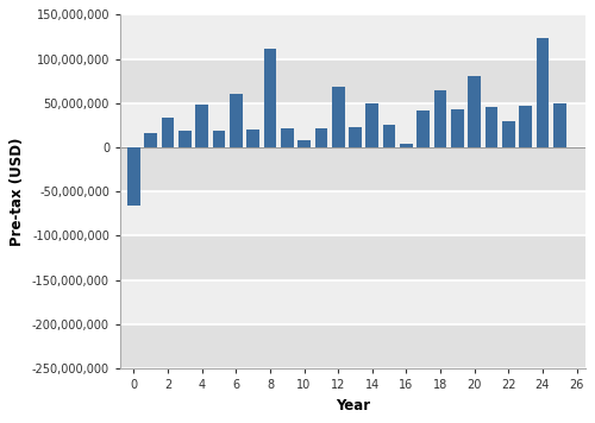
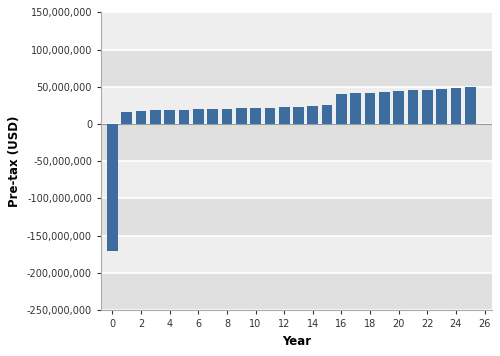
0: -66,000,000 -> -170,000,000
2: 34,000,000 -> 18,000,000
4: 48,000,000 -> 19,000,000
6: 60,000,000 -> 20,000,000
8: 112,000,000 -> 20,000,000
10: 8,000,000 -> 22,000,000
12: 68,000,000 -> 22,000,000
14: 50,000,000 -> 24,000,000
16: 4,000,000 -> 40,000,000
18: 64,000,000 -> 42,000,000
20: 80,000,000 -> 44,000,000
22: 30,000,000 -> 46,000,000
24: 124,000,000 -> 48,000,000
